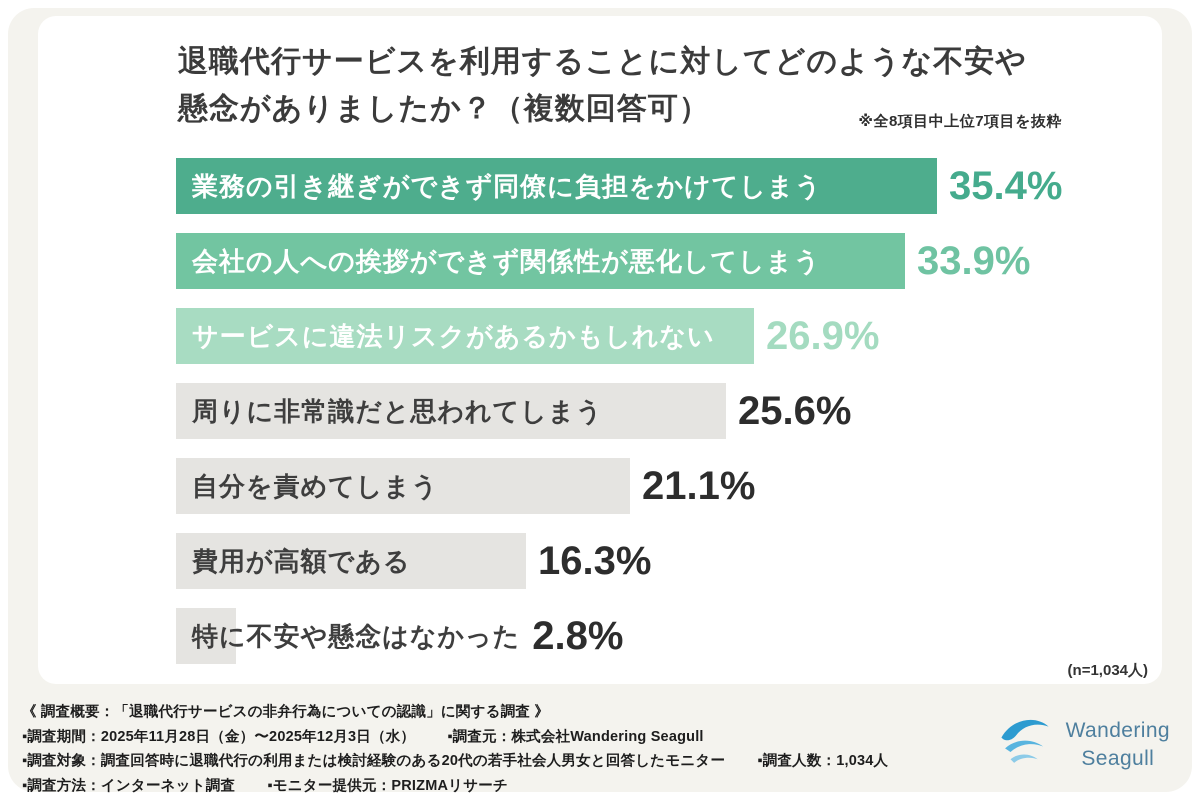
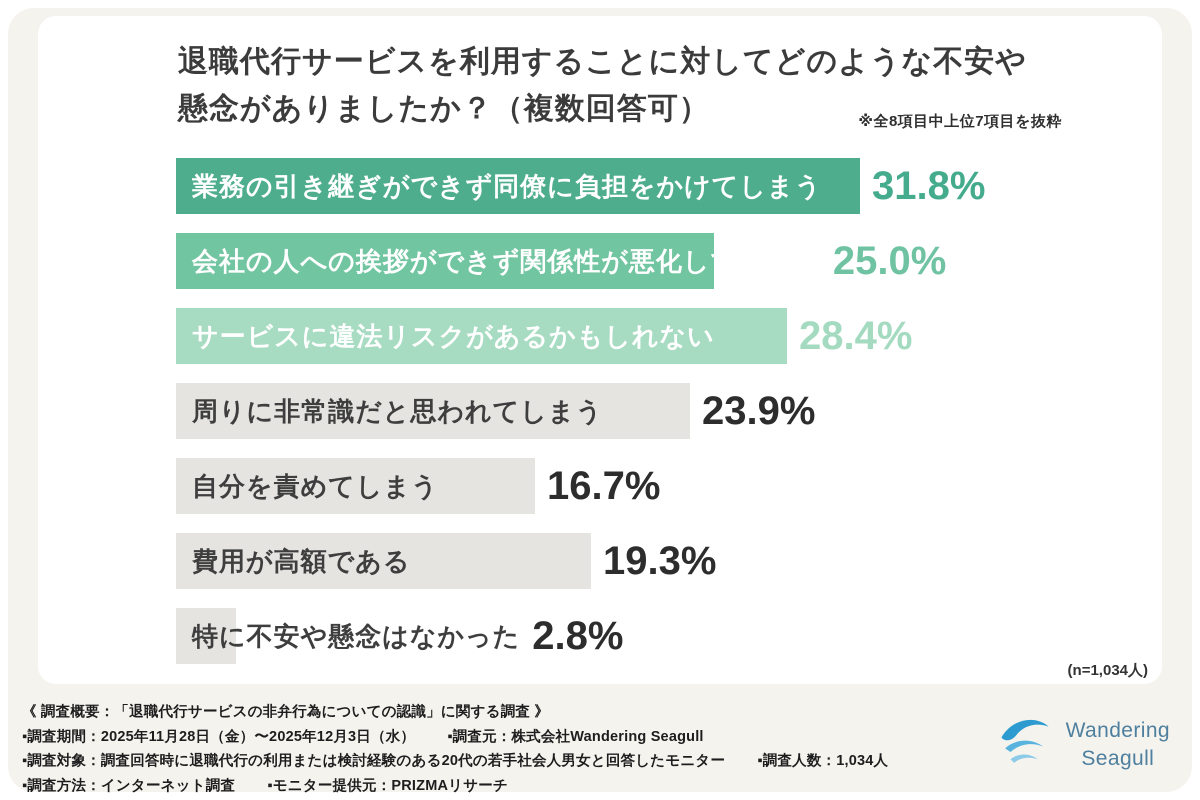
業務の引き継ぎができず同僚に負担をかけてしまう: 35.4% -> 31.8%
会社の人への挨拶ができず関係性が悪化してしまう: 33.9% -> 25.0%
サービスに違法リスクがあるかもしれない: 26.9% -> 28.4%
周りに非常識だと思われてしまう: 25.6% -> 23.9%
自分を責めてしまう: 21.1% -> 16.7%
費用が高額である: 16.3% -> 19.3%
